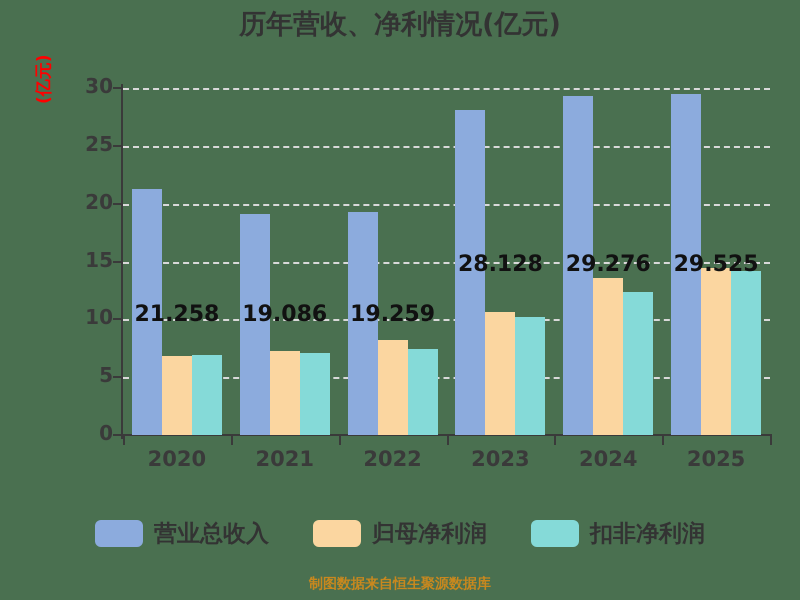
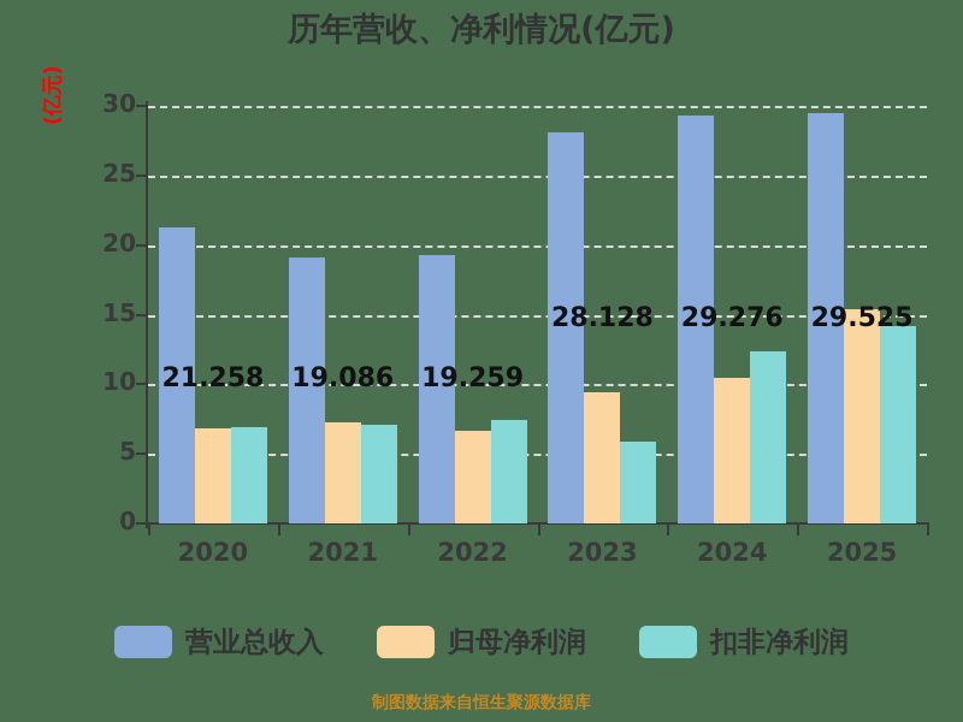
归母净利润/2022: 8.2 -> 6.7
归母净利润/2023: 10.6 -> 9.4
扣非净利润/2023: 10.2 -> 5.9
归母净利润/2024: 13.6 -> 10.5
归母净利润/2025: 14.4 -> 15.4
